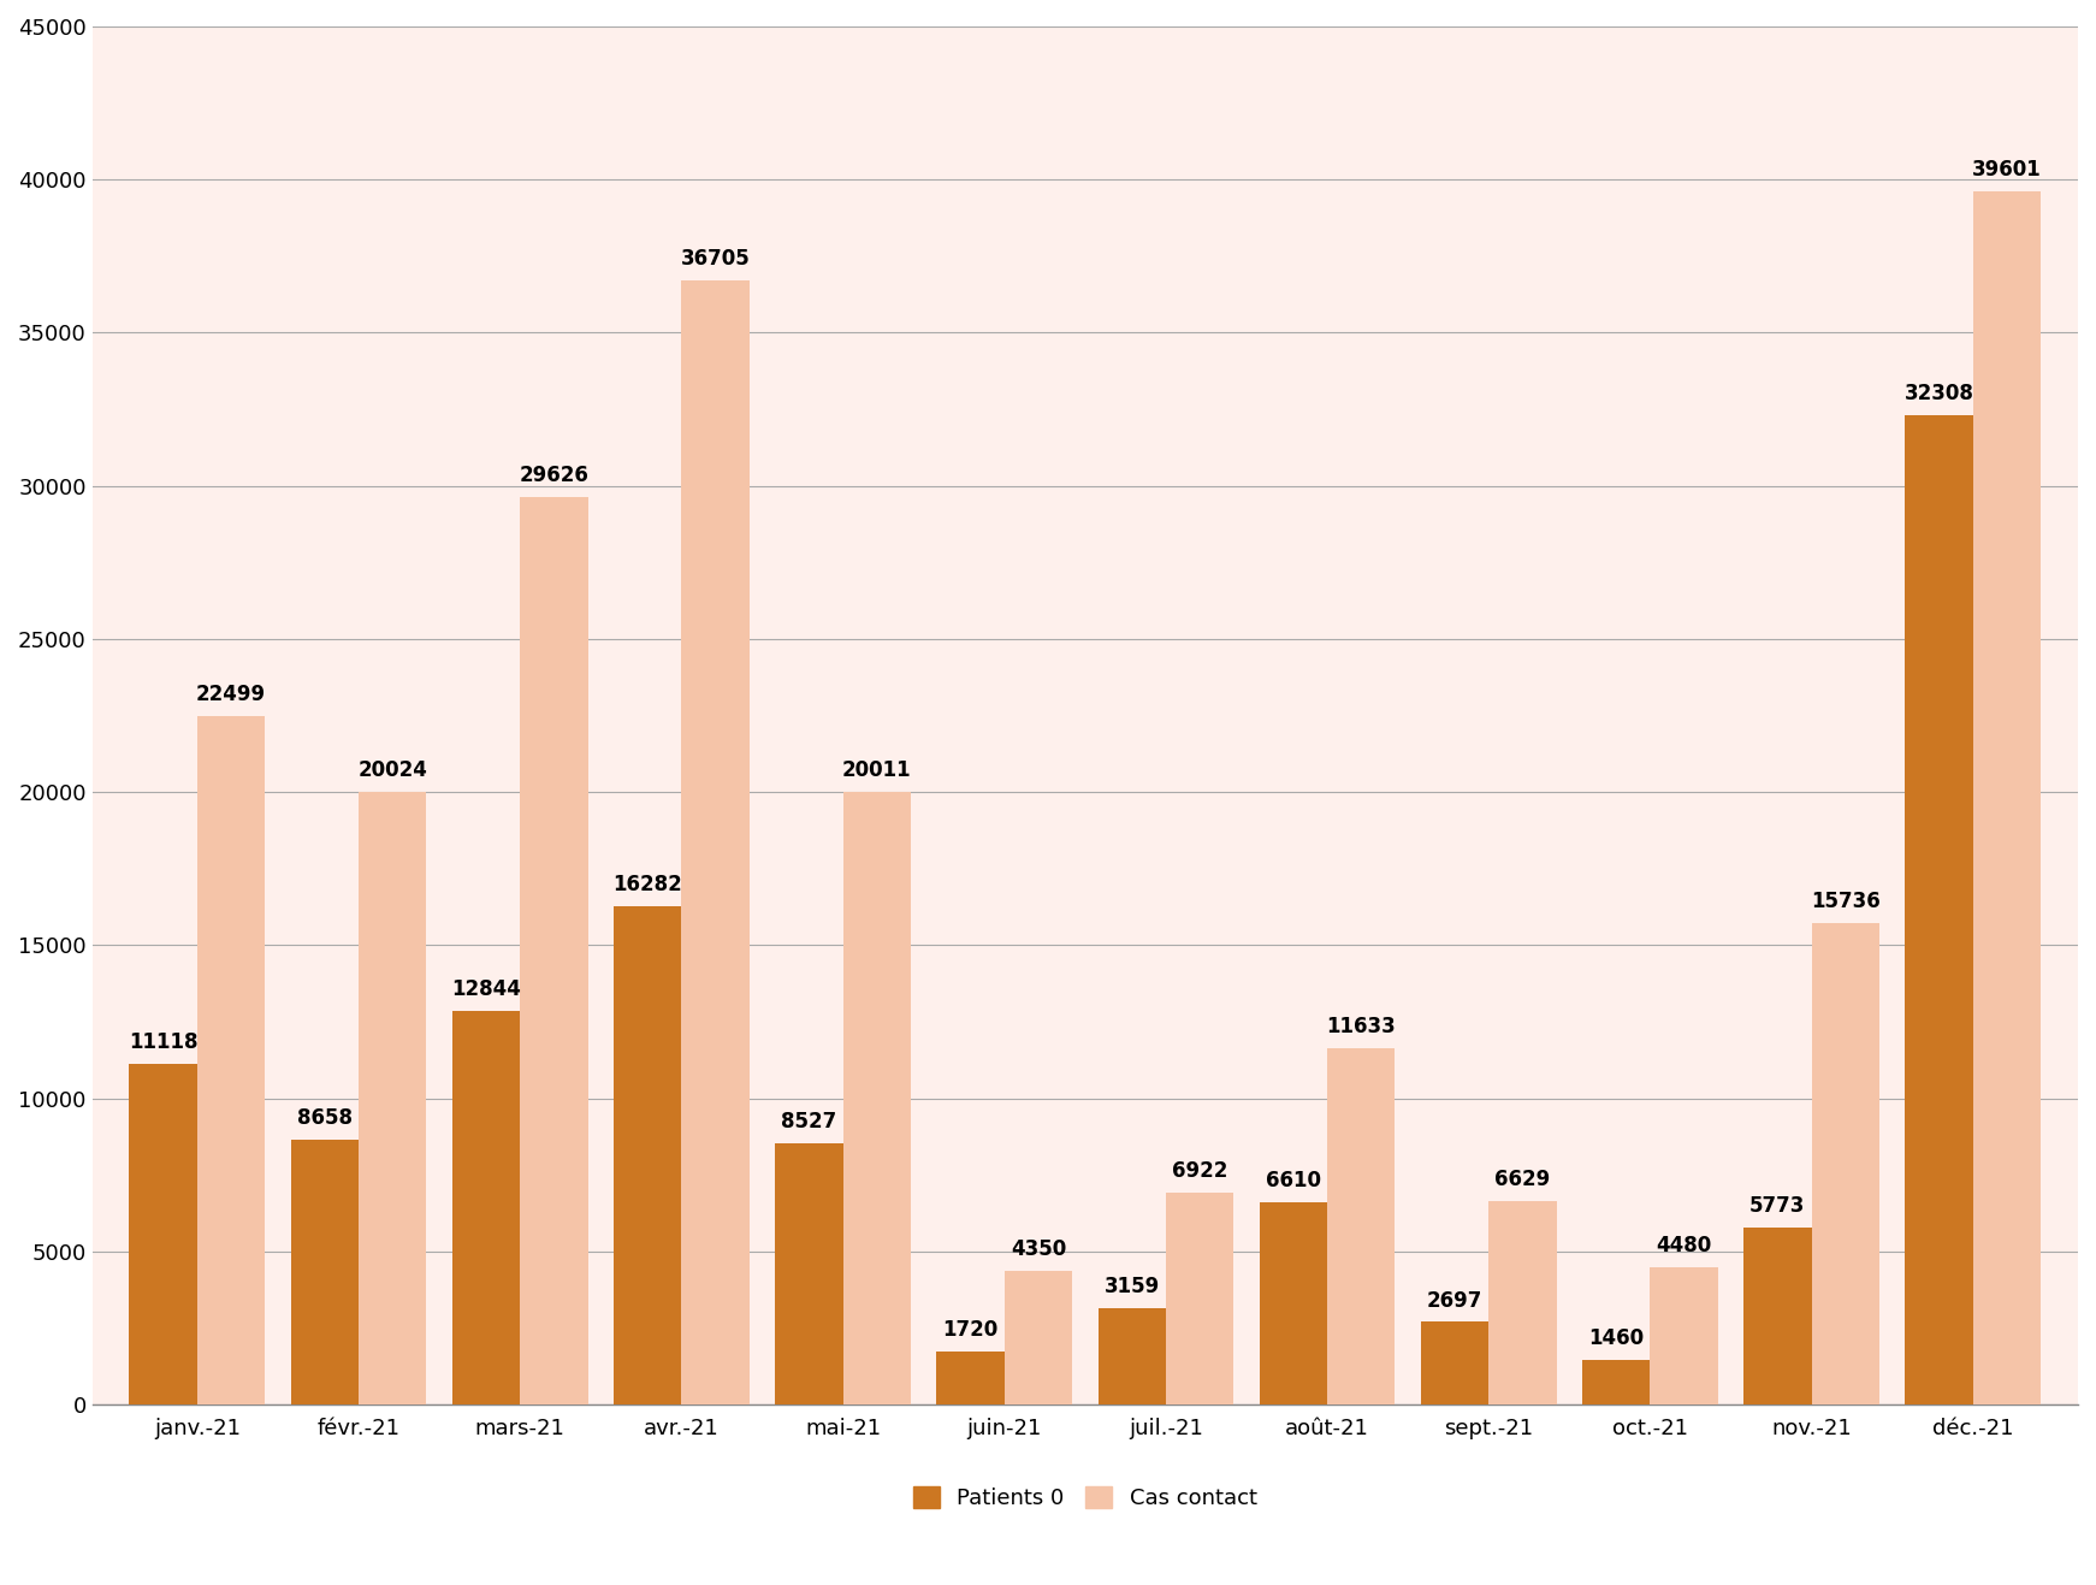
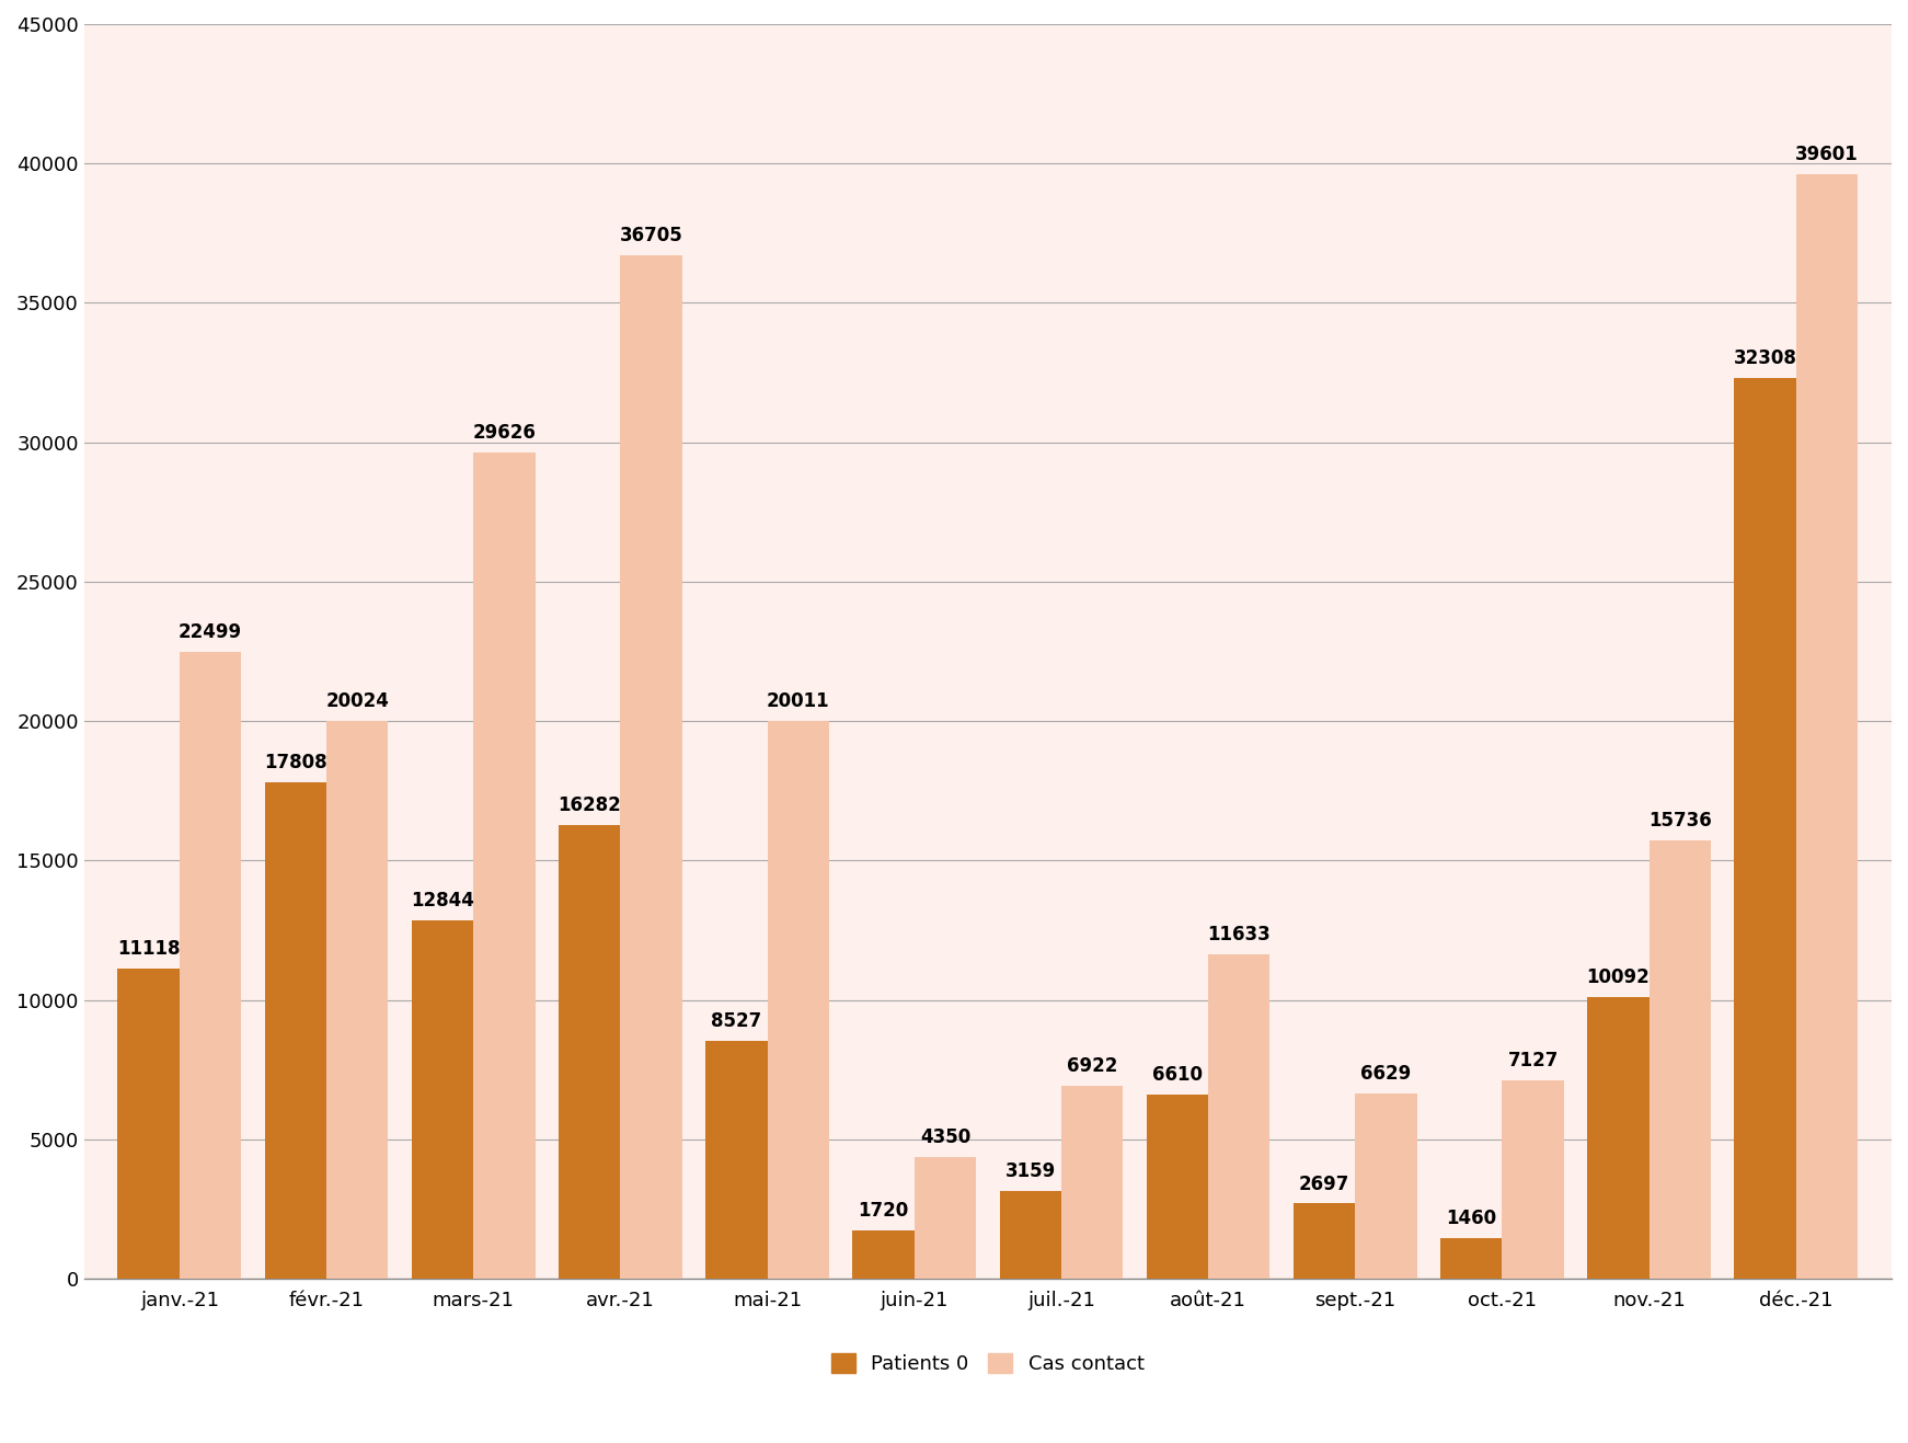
Patients 0/févr.-21: 8658 -> 17808
Cas contact/oct.-21: 4480 -> 7127
Patients 0/nov.-21: 5773 -> 10092
